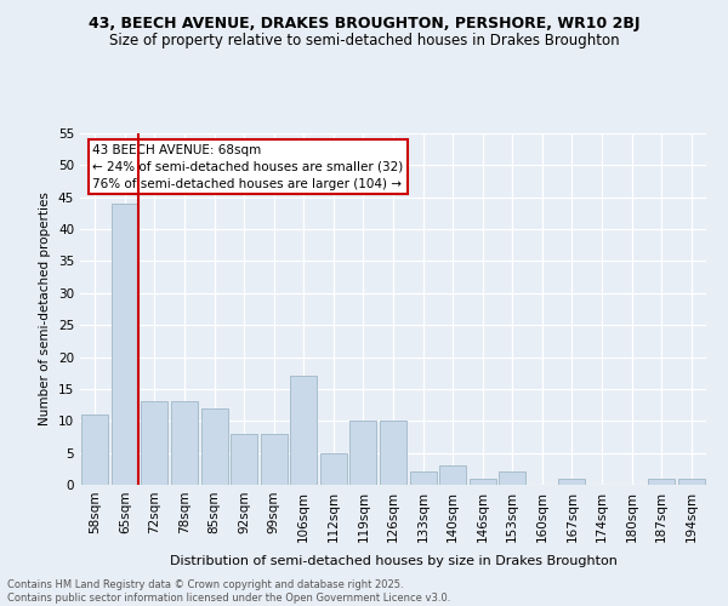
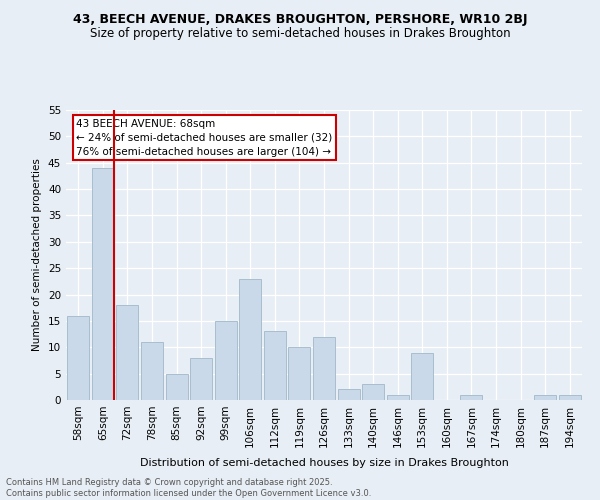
58sqm: 11 -> 16
72sqm: 13 -> 18
78sqm: 13 -> 11
85sqm: 12 -> 5
99sqm: 8 -> 15
106sqm: 17 -> 23
112sqm: 5 -> 13
126sqm: 10 -> 12
153sqm: 2 -> 9
